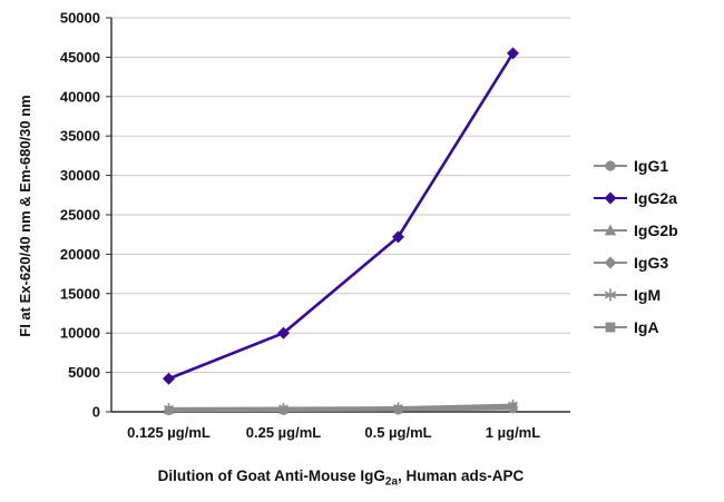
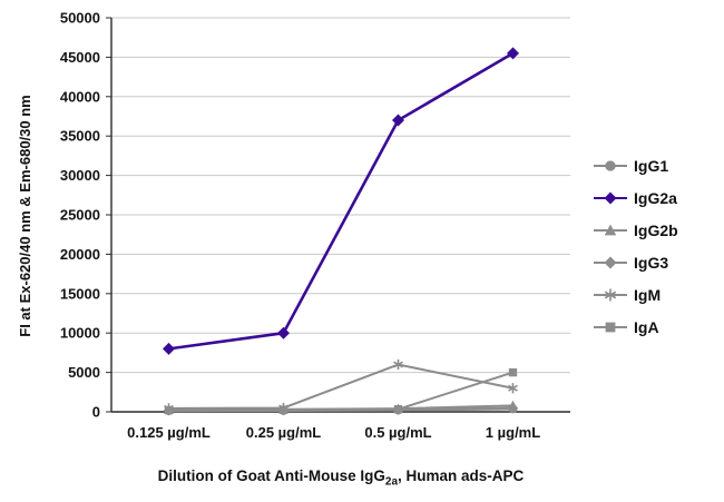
IgG2a/0.125 µg/mL: 4000 -> 8000
IgG2a/0.5 µg/mL: 22000 -> 37000
IgM/0.5 µg/mL: 1000 -> 6000
IgM/1 µg/mL: 1000 -> 3000
IgA/1 µg/mL: 1000 -> 5000
